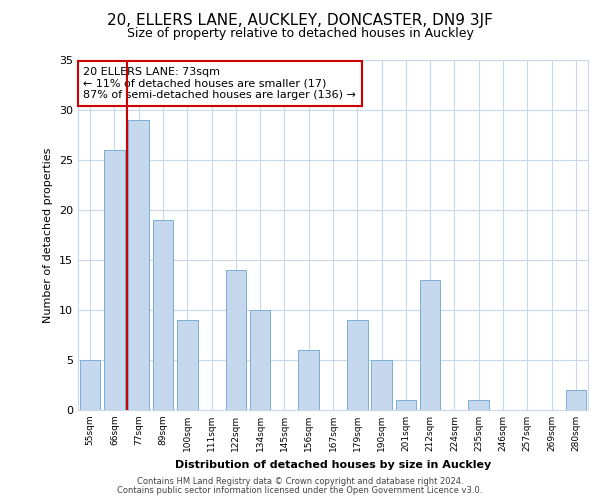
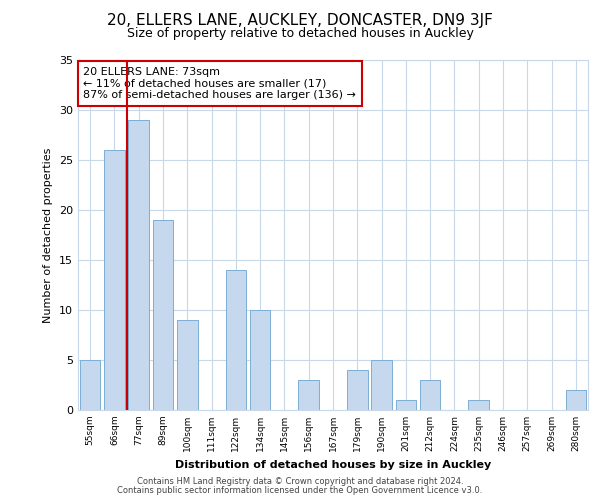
156sqm: 6 -> 3
179sqm: 9 -> 4
212sqm: 13 -> 3
